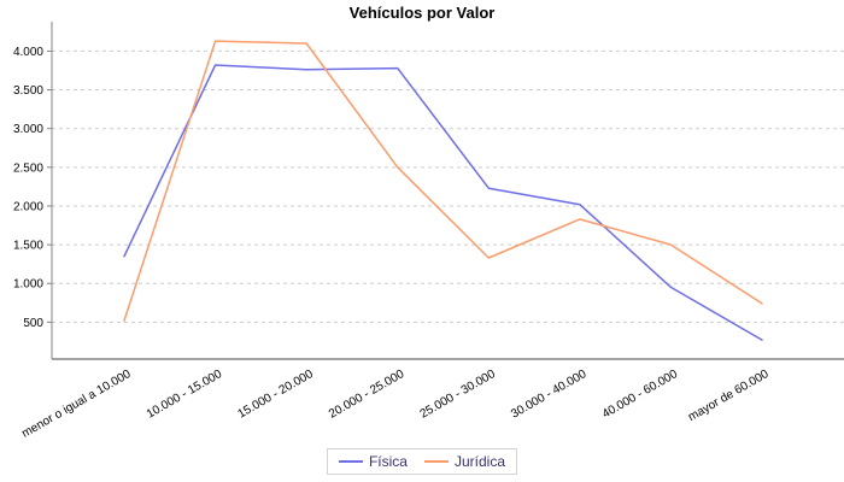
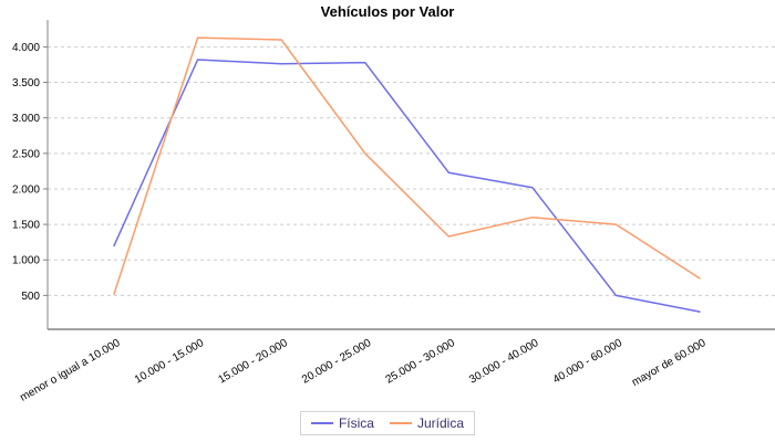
Física/menor o igual a 10.000: 1400 -> 1200
Jurídica/30.000 - 40.000: 1800 -> 1600
Física/40.000 - 60.000: 1000 -> 500
